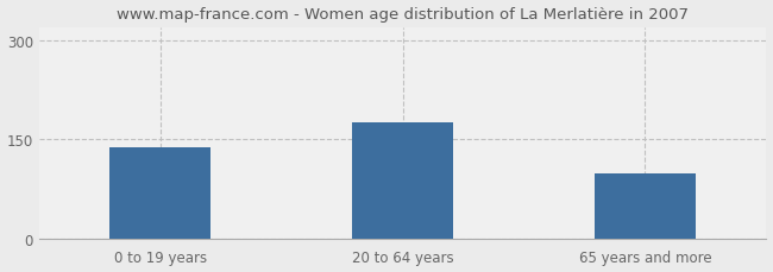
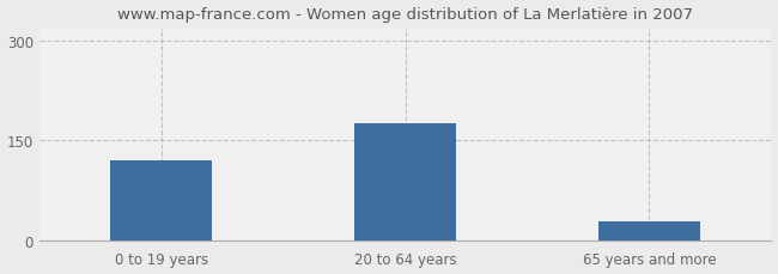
0 to 19 years: 138 -> 120
65 years and more: 98 -> 28
